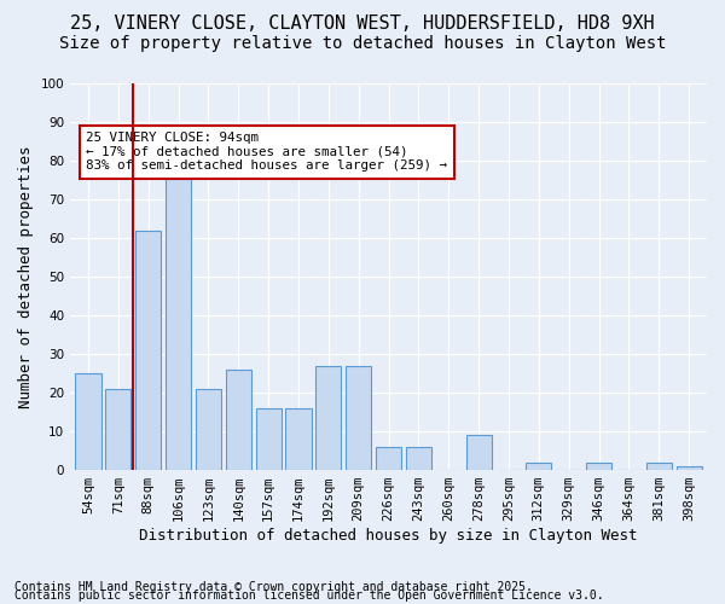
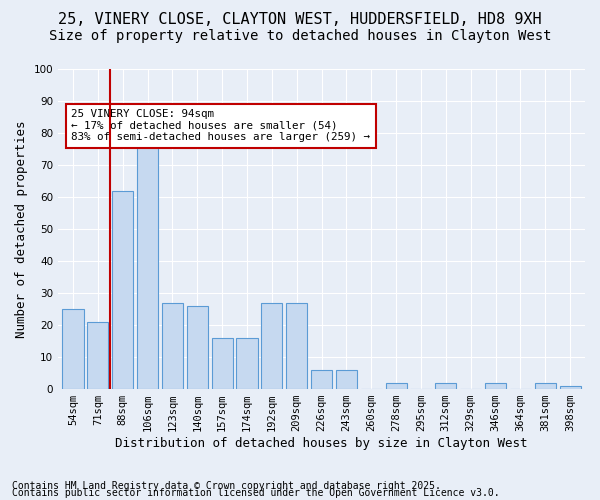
123sqm: 21 -> 27
278sqm: 9 -> 2
